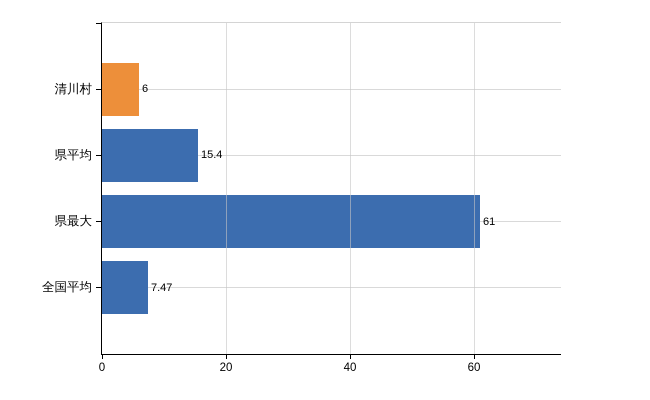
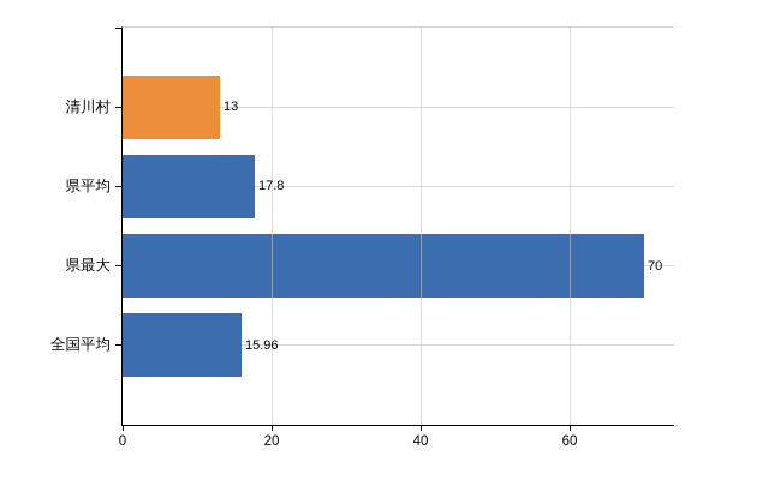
清川村: 6 -> 13
県平均: 15.4 -> 17.8
県最大: 61 -> 70
全国平均: 7.47 -> 15.96
